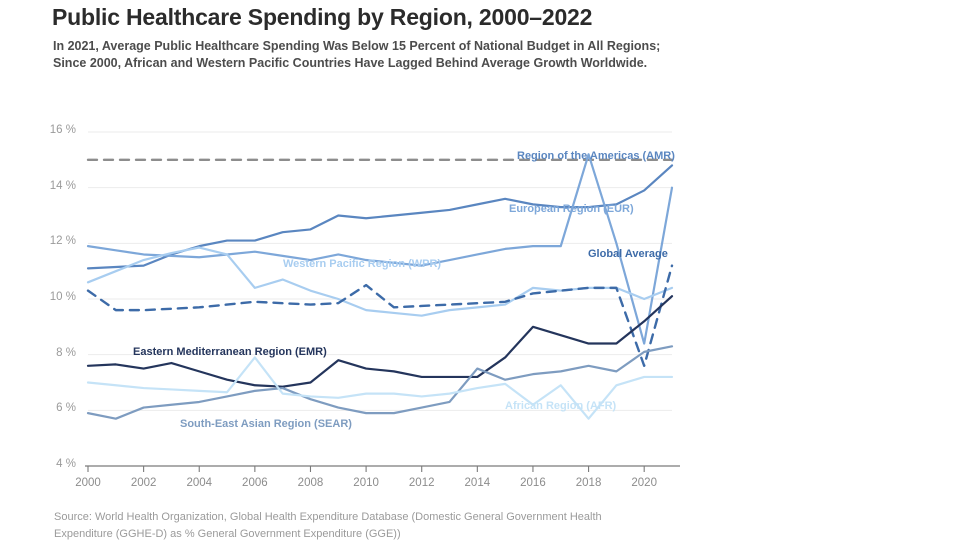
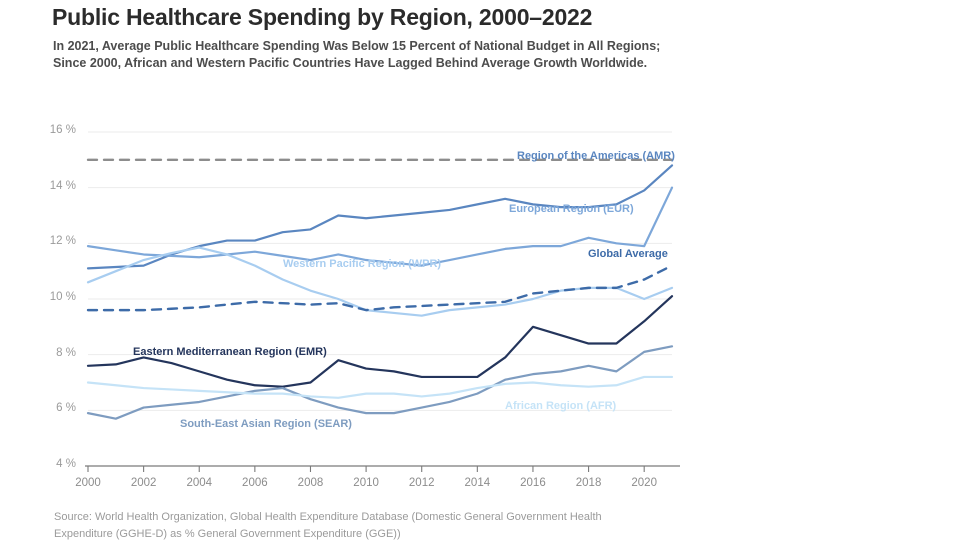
Global Average/2000: 10.3% -> 9.6%
Eastern Mediterranean Region (EMR)/2002: 7.5% -> 7.9%
Western Pacific Region (WPR)/2006: 10.4% -> 11.2%
African Region (AFR)/2006: 7.9% -> 6.6%
Global Average/2010: 10.5% -> 9.6%
South-East Asian Region (SEAR)/2014: 7.5% -> 6.6%
Western Pacific Region (WPR)/2016: 10.4% -> 10.0%
African Region (AFR)/2016: 6.2% -> 7.0%
European Region (EUR)/2018: 15.2% -> 12.2%
African Region (AFR)/2018: 5.7% -> 6.8%
European Region (EUR)/2020: 8.4% -> 11.9%
Global Average/2020: 7.6% -> 10.7%
